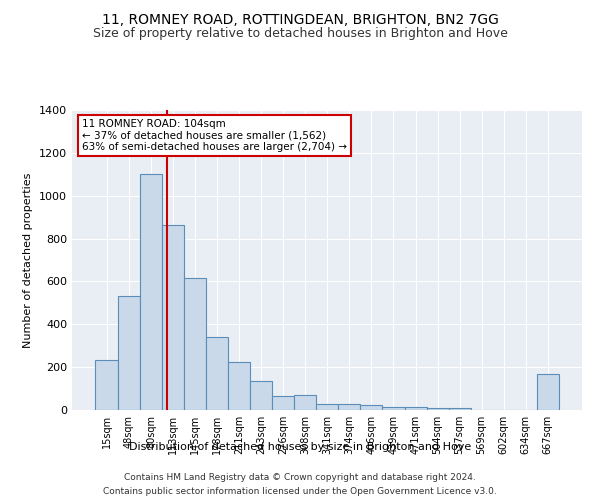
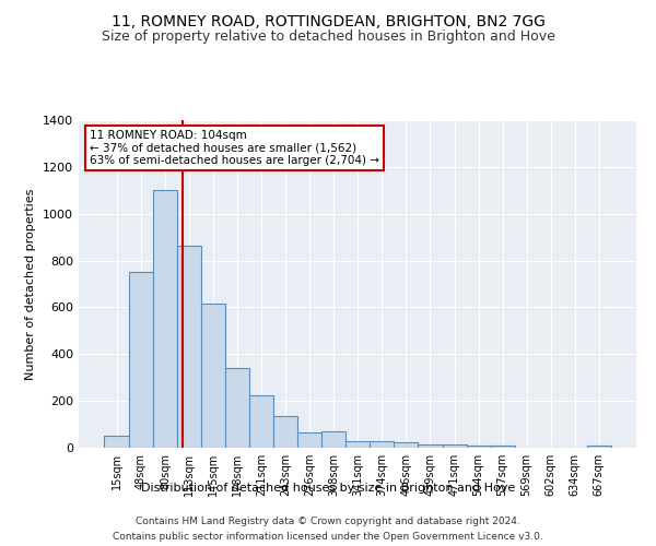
15sqm: 235 -> 50
48sqm: 530 -> 750
667sqm: 170 -> 10
